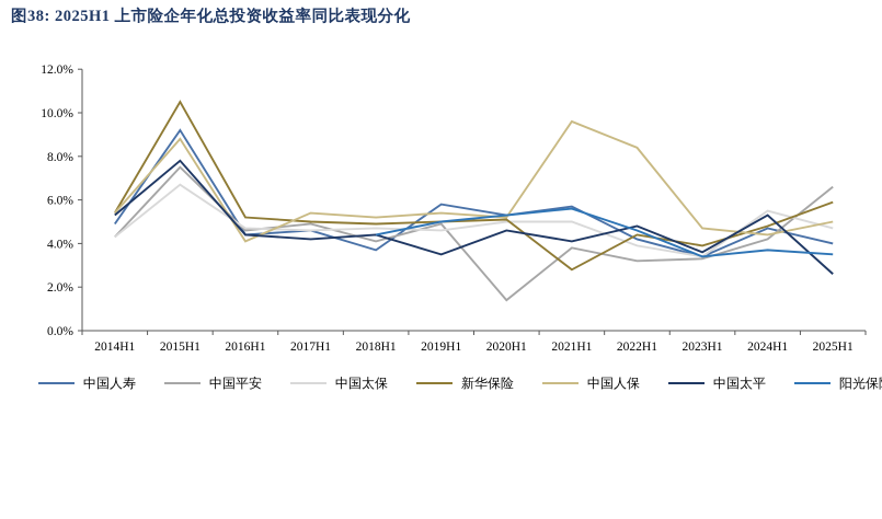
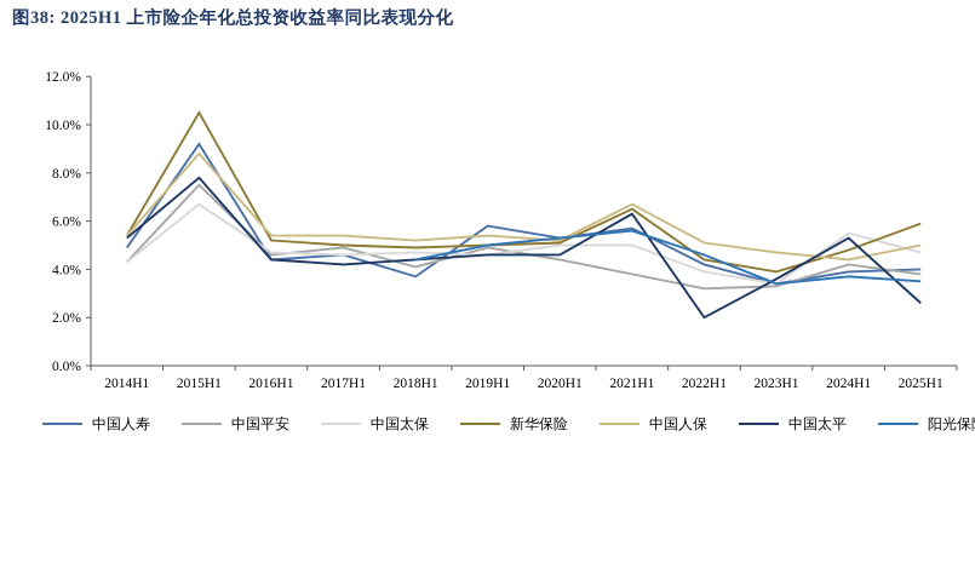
中国人保/2016H1: 4.1% -> 5.4%
中国太平/2019H1: 3.5% -> 4.6%
中国平安/2020H1: 1.4% -> 4.4%
新华保险/2021H1: 2.8% -> 6.5%
中国人保/2021H1: 9.6% -> 6.7%
中国太平/2021H1: 4.1% -> 6.3%
中国人保/2022H1: 8.4% -> 5.1%
中国太平/2022H1: 4.8% -> 2.0%
中国人寿/2024H1: 4.7% -> 3.9%
中国平安/2025H1: 6.6% -> 3.8%
